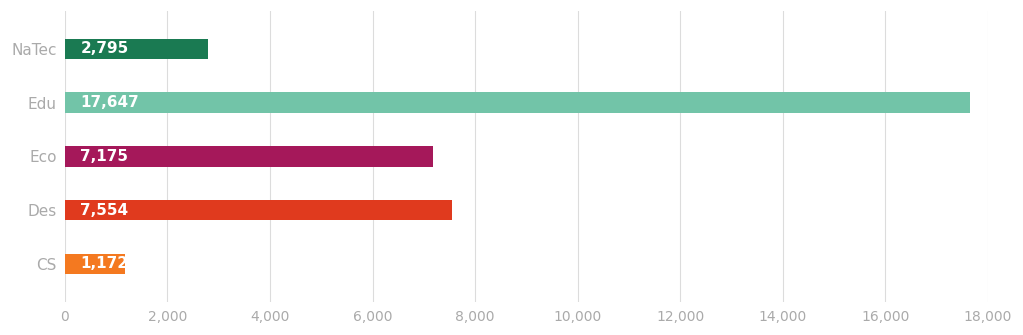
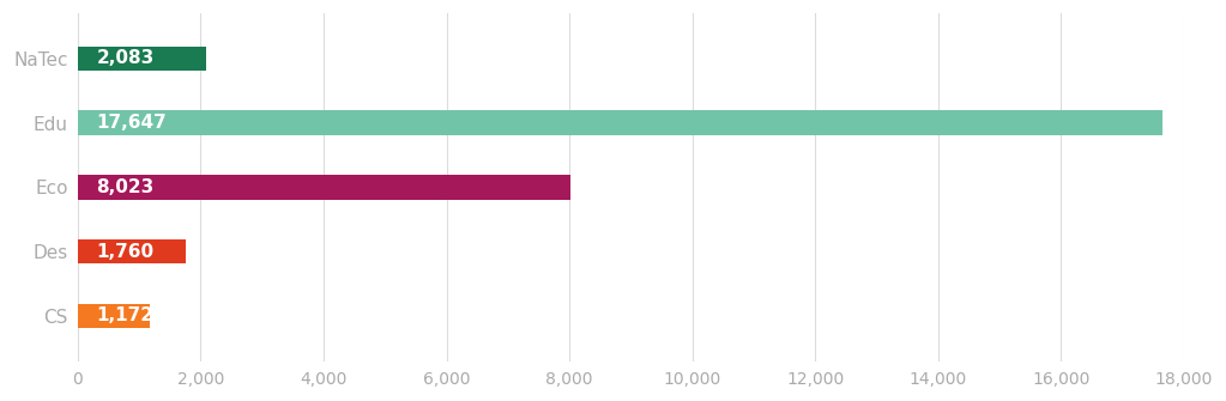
NaTec: 2,795 -> 2,083
Eco: 7,175 -> 8,023
Des: 7,554 -> 1,760
